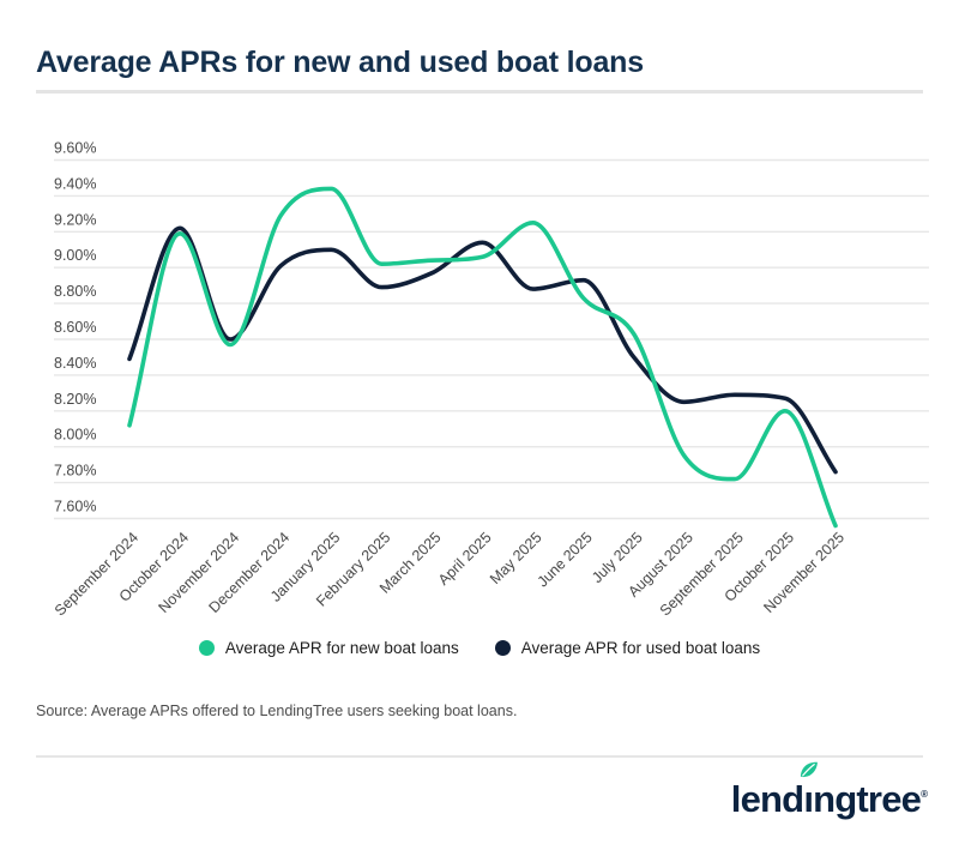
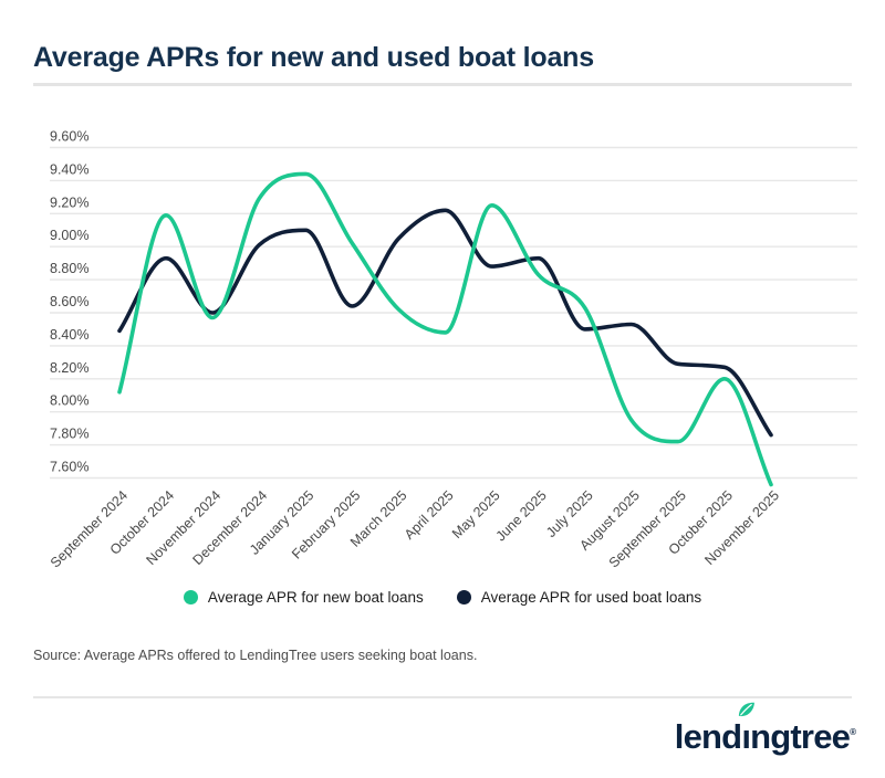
Average APR for used boat loans/October 2024: 9.22% -> 8.93%
Average APR for used boat loans/February 2025: 8.89% -> 8.64%
Average APR for used boat loans/March 2025: 8.97% -> 9.05%
Average APR for new boat loans/March 2025: 9.04% -> 8.62%
Average APR for used boat loans/April 2025: 9.14% -> 9.22%
Average APR for new boat loans/April 2025: 9.06% -> 8.48%
Average APR for used boat loans/August 2025: 8.25% -> 8.53%
